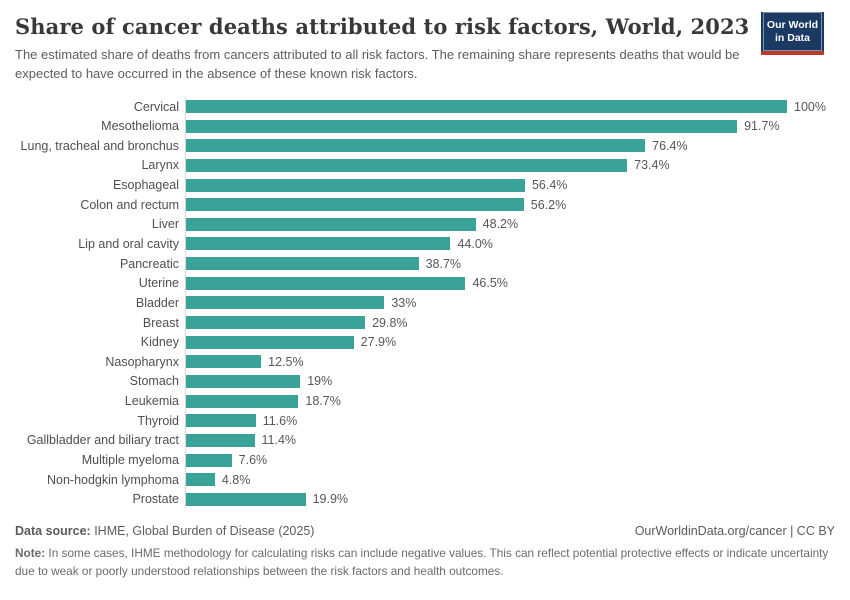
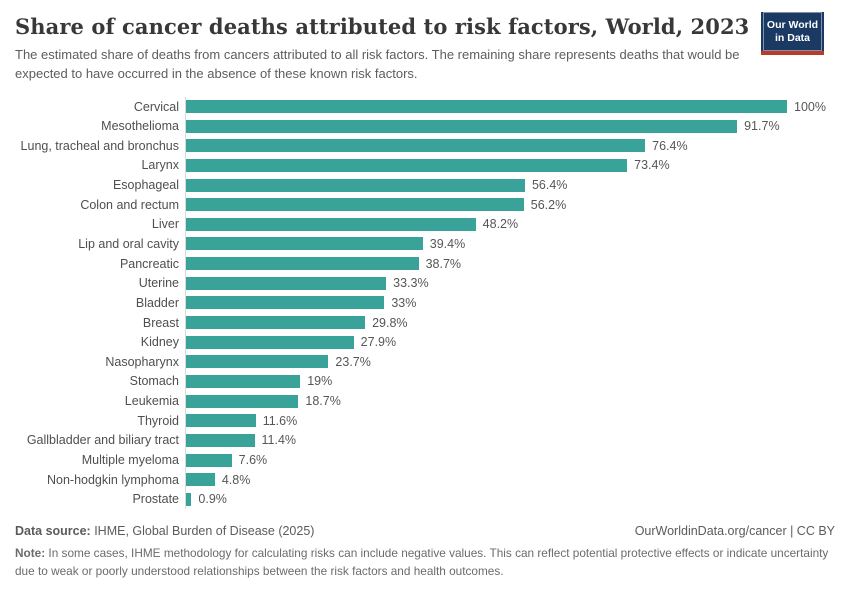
Lip and oral cavity: 44.0% -> 39.4%
Uterine: 46.5% -> 33.3%
Nasopharynx: 12.5% -> 23.7%
Prostate: 19.9% -> 0.9%
